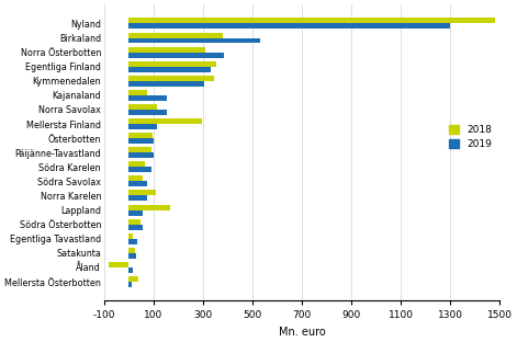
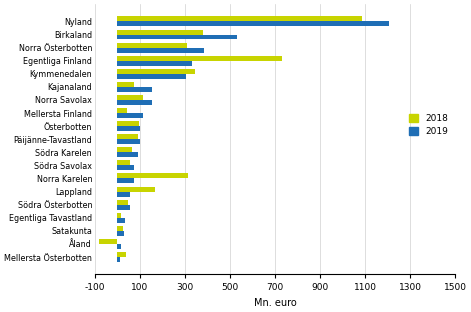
2018/Nyland: 1480 -> 1085
2019/Nyland: 1300 -> 1205
2018/Egentliga Finland: 355 -> 730
2018/Mellersta Finland: 295 -> 45
2018/Norra Karelen: 110 -> 315
